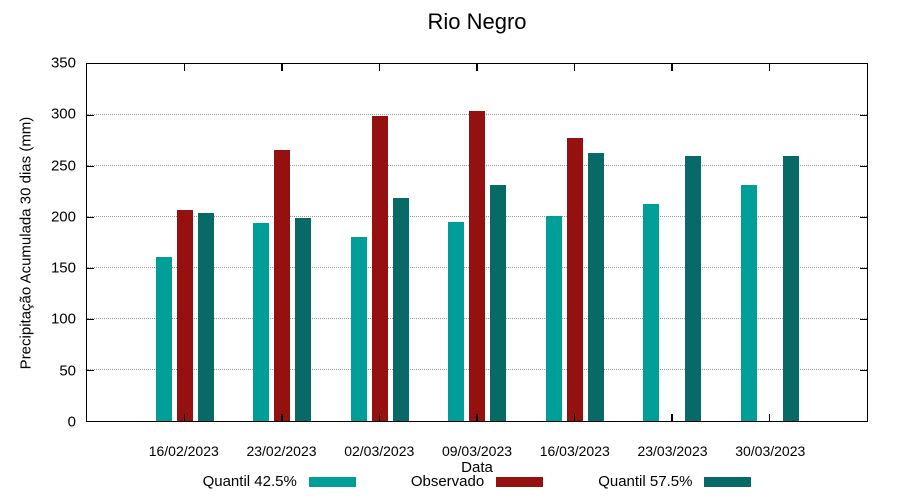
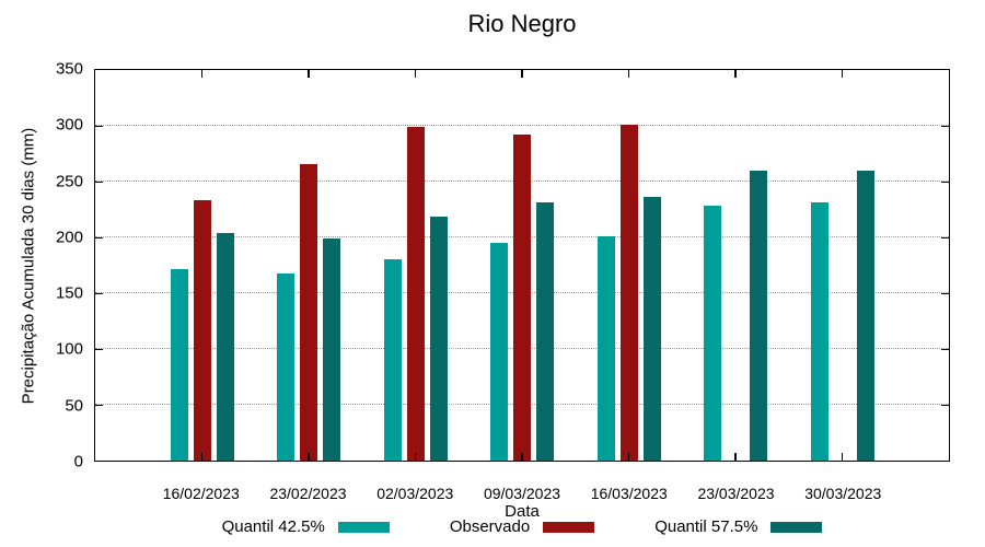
Quantil 42.5%/16/02/2023: 161 -> 172
Observado/16/02/2023: 207 -> 233
Quantil 42.5%/23/02/2023: 194 -> 168
Observado/09/03/2023: 304 -> 292
Observado/16/03/2023: 277 -> 301
Quantil 57.5%/16/03/2023: 263 -> 236
Quantil 42.5%/23/03/2023: 213 -> 228
